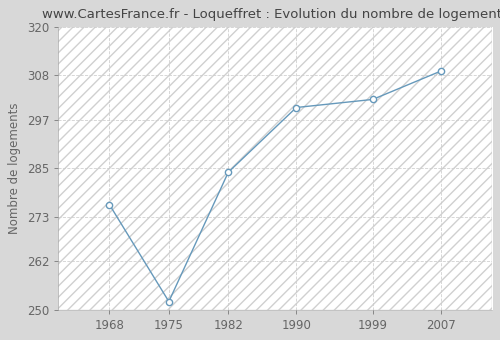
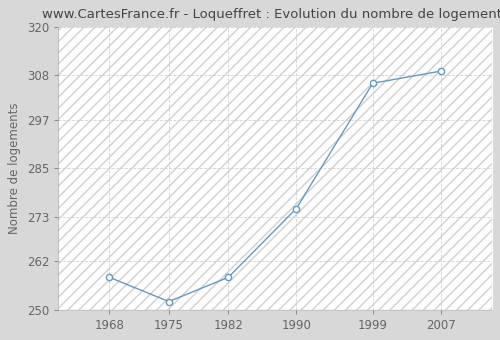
1968: 276 -> 258
1982: 284 -> 258
1990: 300 -> 275
1999: 302 -> 306
